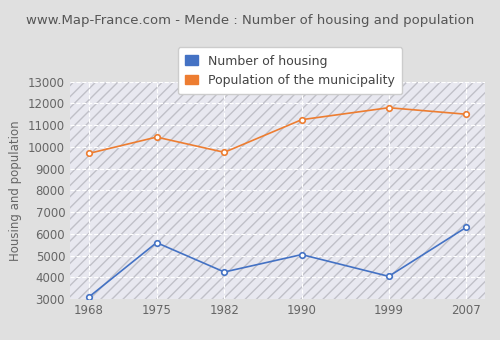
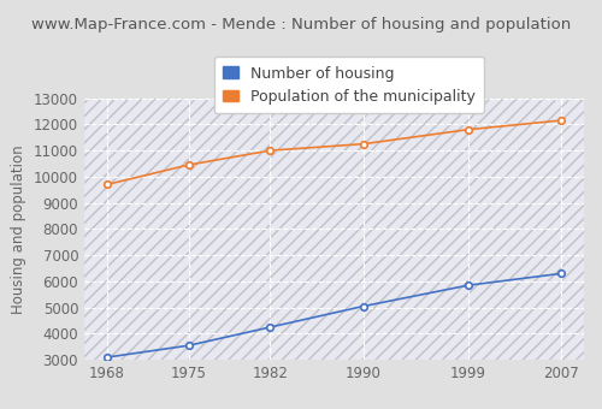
Number of housing/1975: 5600 -> 3550
Population of the municipality/1982: 9750 -> 11000
Number of housing/1999: 4050 -> 5850
Population of the municipality/2007: 11500 -> 12150
